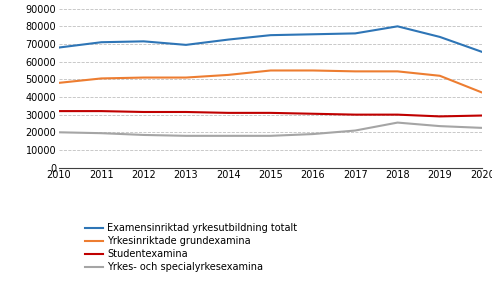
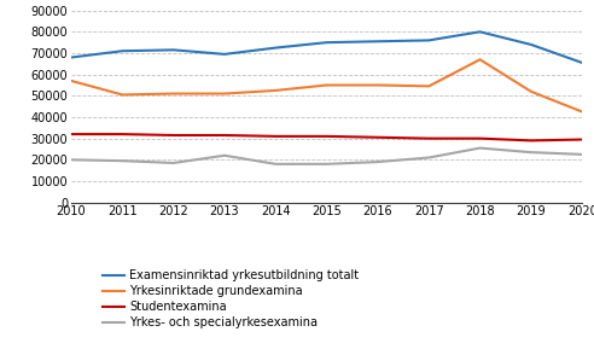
Yrkesinriktade grundexamina/2010: 48000 -> 57000
Yrkes- och specialyrkesexamina/2013: 18000 -> 22000
Yrkesinriktade grundexamina/2018: 54000 -> 67000
